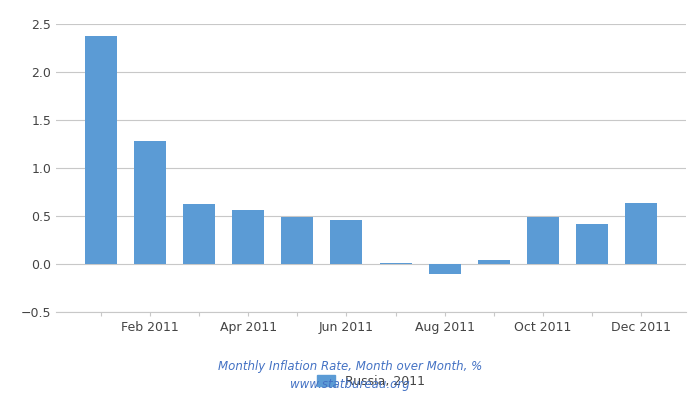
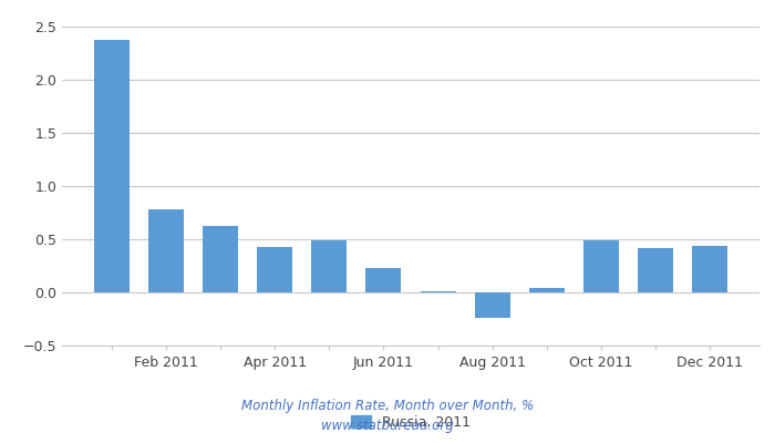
Feb 2011: 1.28 -> 0.78
Apr 2011: 0.56 -> 0.43
Jun 2011: 0.46 -> 0.23
Aug 2011: -0.10 -> -0.24
Dec 2011: 0.64 -> 0.44
